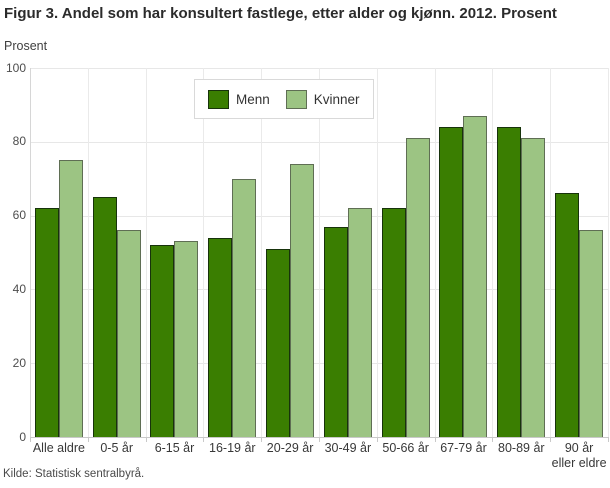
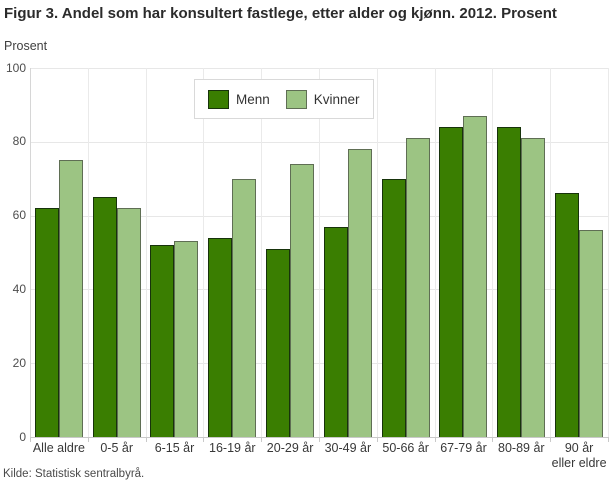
Kvinner/0-5 år: 56 -> 62
Kvinner/30-49 år: 62 -> 78
Menn/50-66 år: 62 -> 70
